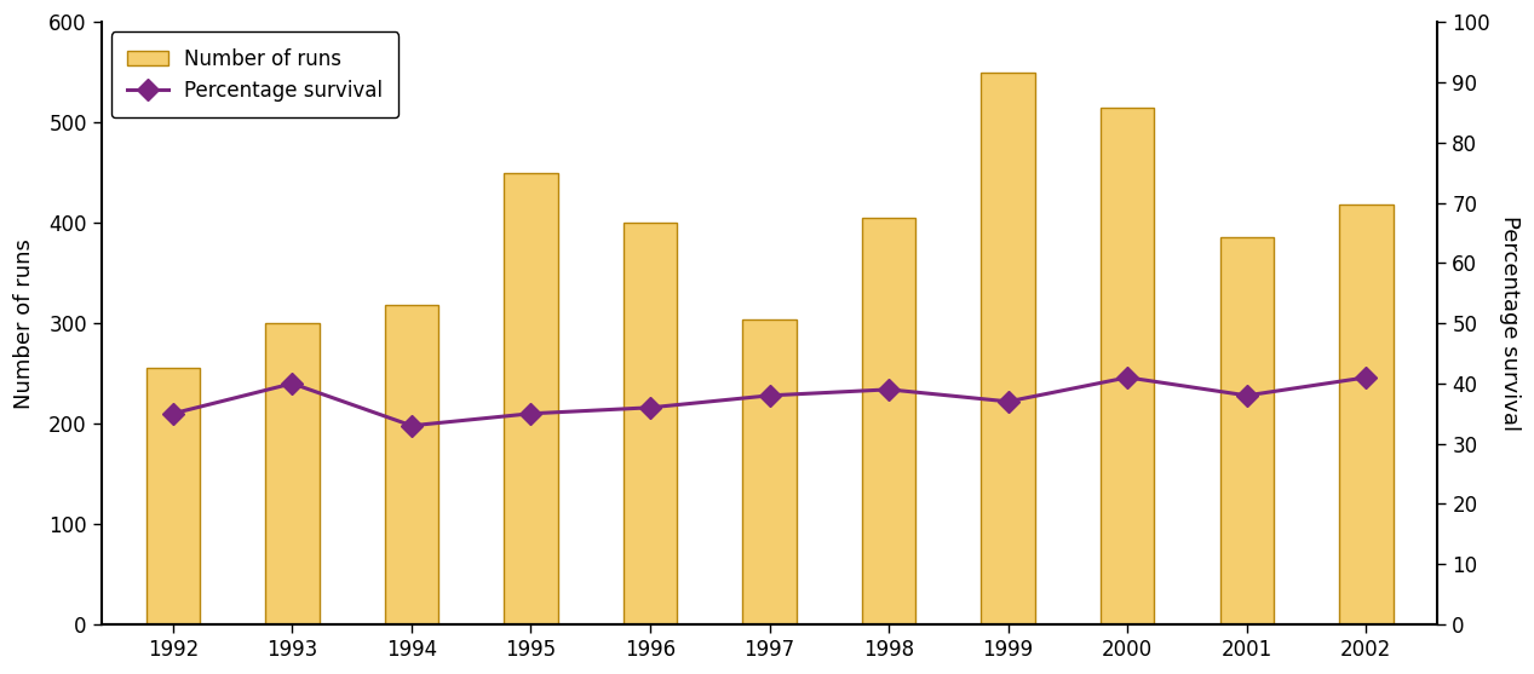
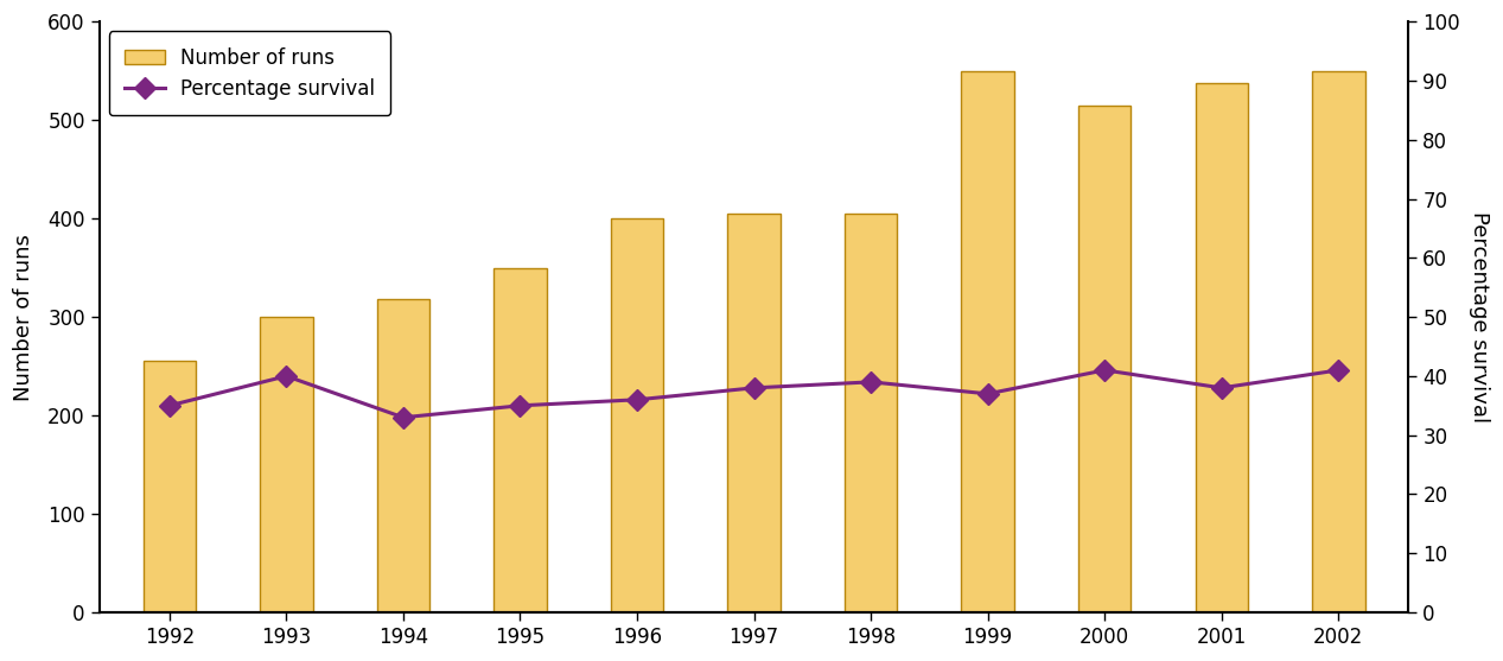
Number of runs/1995: 450 -> 350
Number of runs/1997: 304 -> 405
Number of runs/2001: 386 -> 538
Number of runs/2002: 418 -> 550
